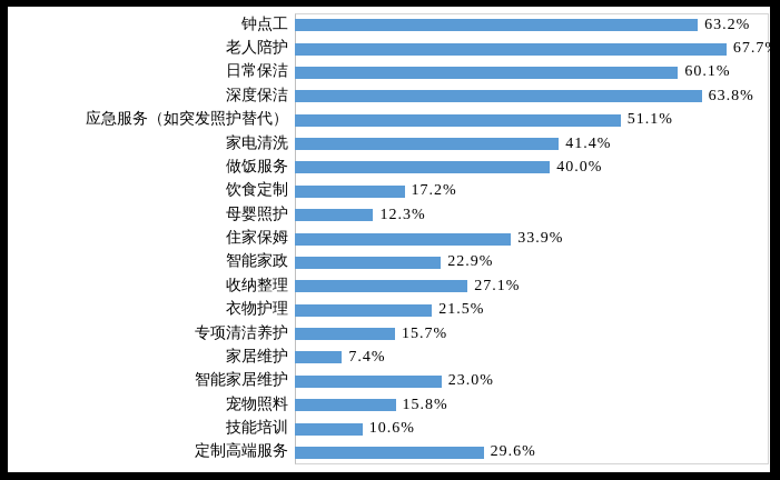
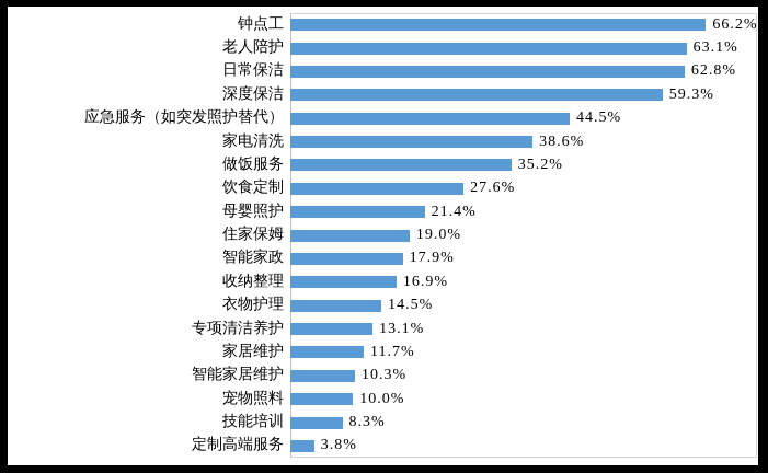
钟点工: 63.2% -> 66.2%
老人陪护: 67.7% -> 63.1%
日常保洁: 60.1% -> 62.8%
深度保洁: 63.8% -> 59.3%
应急服务（如突发照护替代）: 51.1% -> 44.5%
家电清洗: 41.4% -> 38.6%
做饭服务: 40.0% -> 35.2%
饮食定制: 17.2% -> 27.6%
母婴照护: 12.3% -> 21.4%
住家保姆: 33.9% -> 19.0%
智能家政: 22.9% -> 17.9%
收纳整理: 27.1% -> 16.9%
衣物护理: 21.5% -> 14.5%
专项清洁养护: 15.7% -> 13.1%
家居维护: 7.4% -> 11.7%
智能家居维护: 23.0% -> 10.3%
宠物照料: 15.8% -> 10.0%
技能培训: 10.6% -> 8.3%
定制高端服务: 29.6% -> 3.8%
